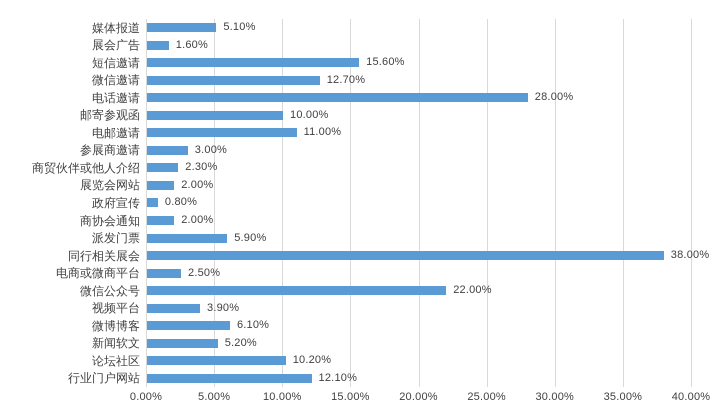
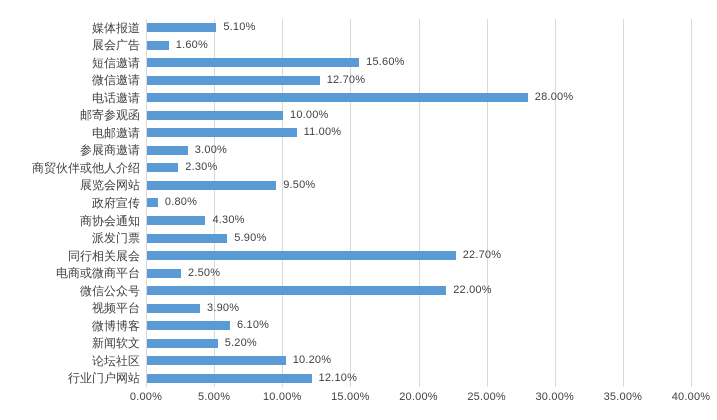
展览会网站: 2.00% -> 9.50%
商协会通知: 2.00% -> 4.30%
同行相关展会: 38.00% -> 22.70%
